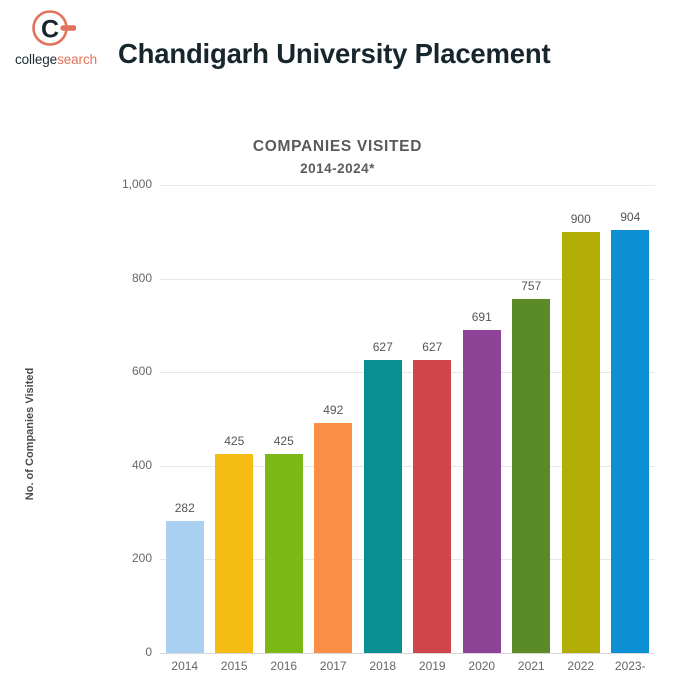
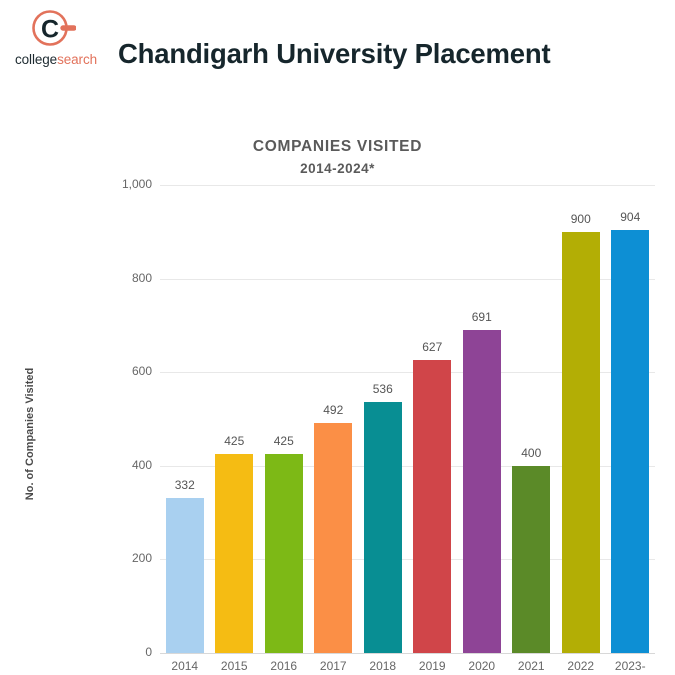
2014: 282 -> 332
2018: 627 -> 536
2021: 757 -> 400
